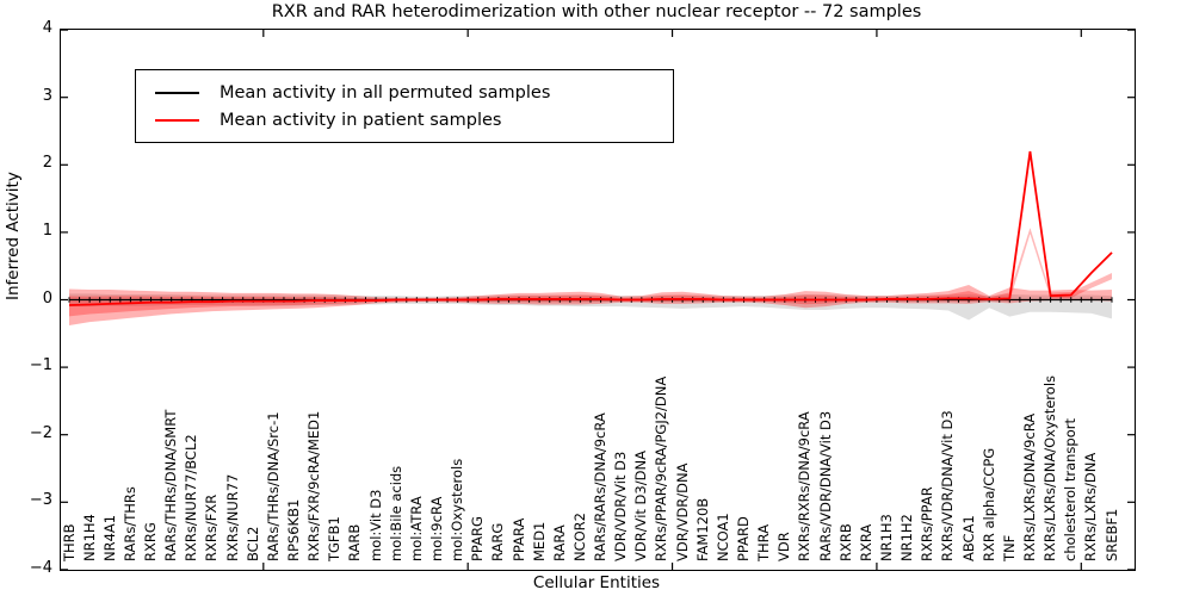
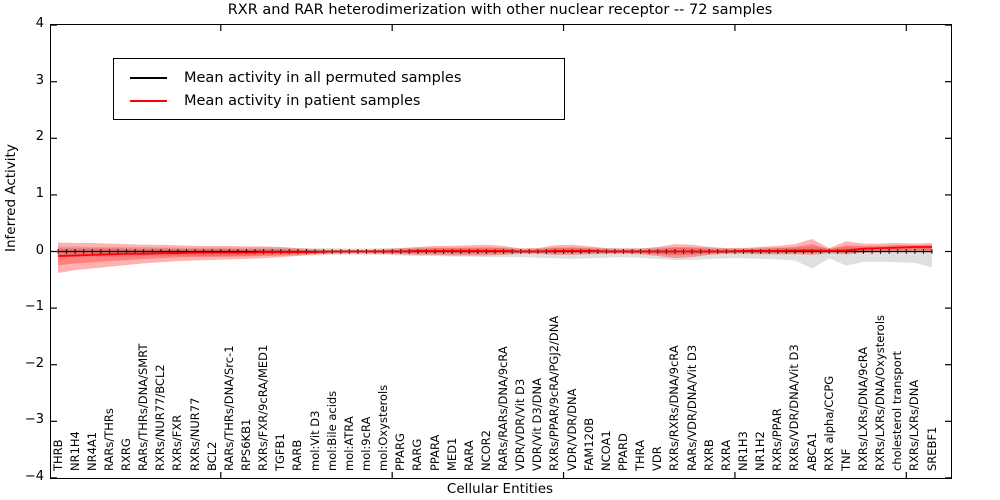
Mean activity in patient samples/RXRs/LXRs/DNA/9cRA: 2.2 -> 0.1
Mean activity in patient samples/RXRs/LXRs/DNA: 0.4 -> 0.1
Mean activity in patient samples/SREBF1: 0.7 -> 0.1
